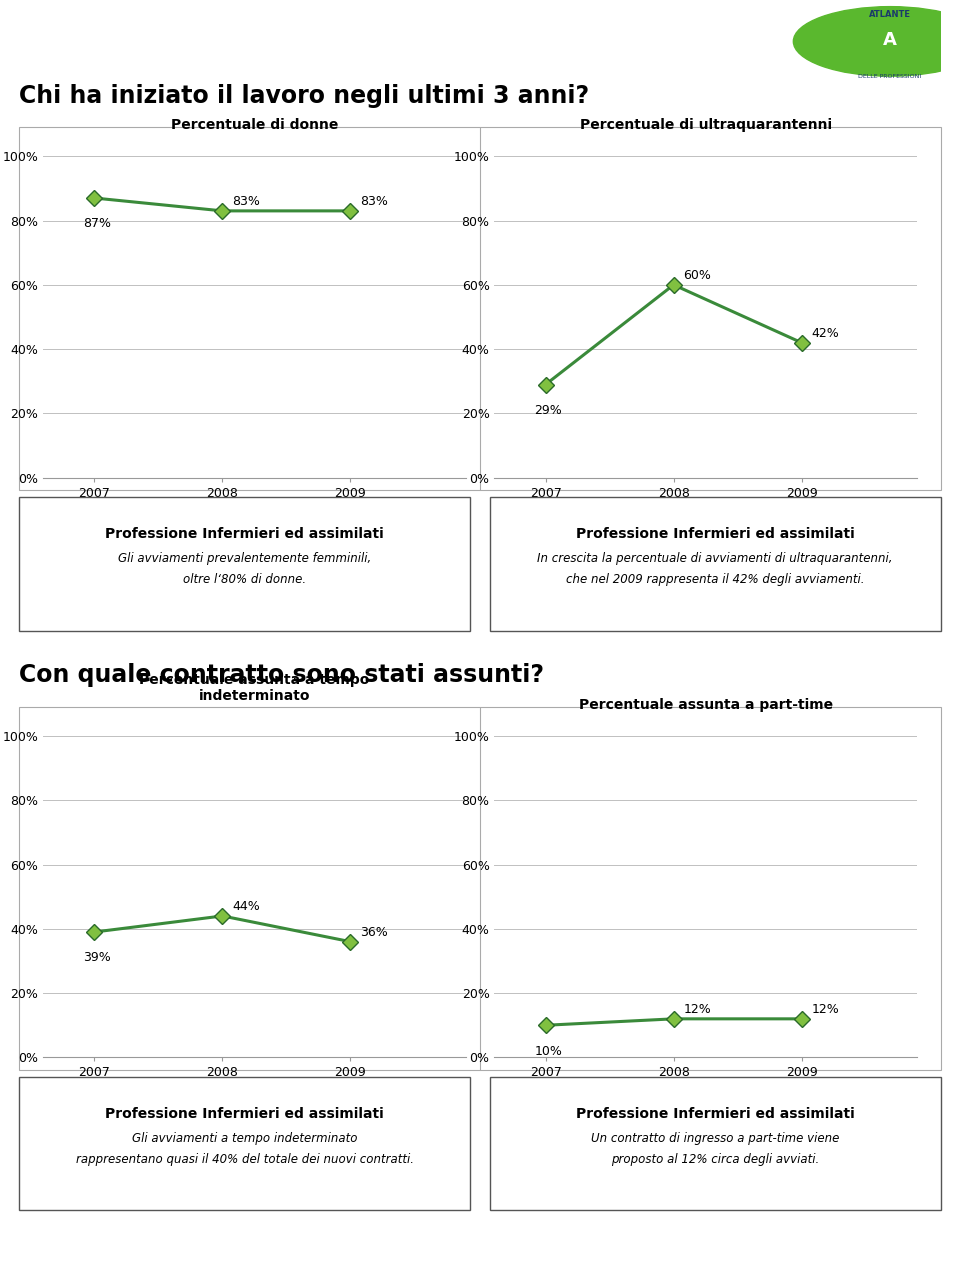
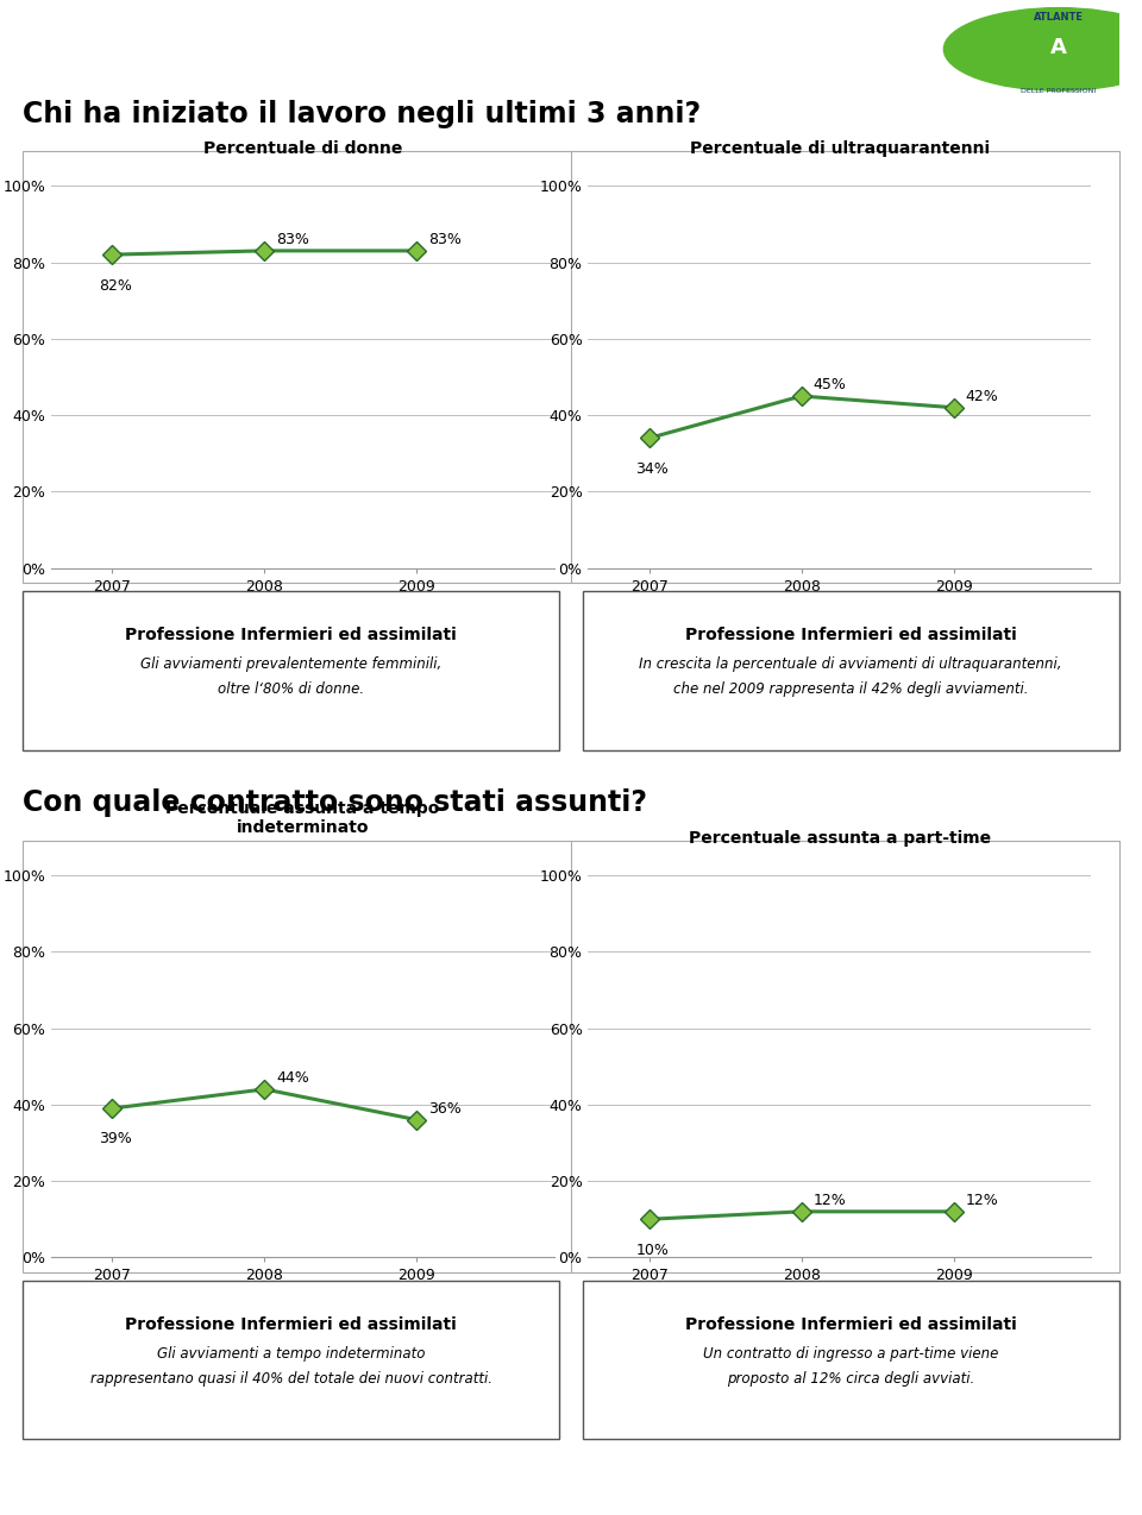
Percentuale di donne/2007: 87% -> 82%
Percentuale di ultraquarantenni/2007: 29% -> 34%
Percentuale di ultraquarantenni/2008: 60% -> 45%
